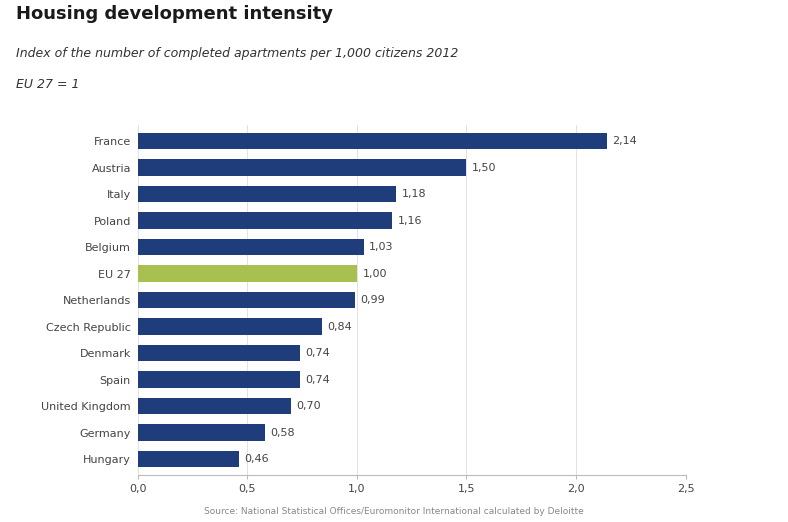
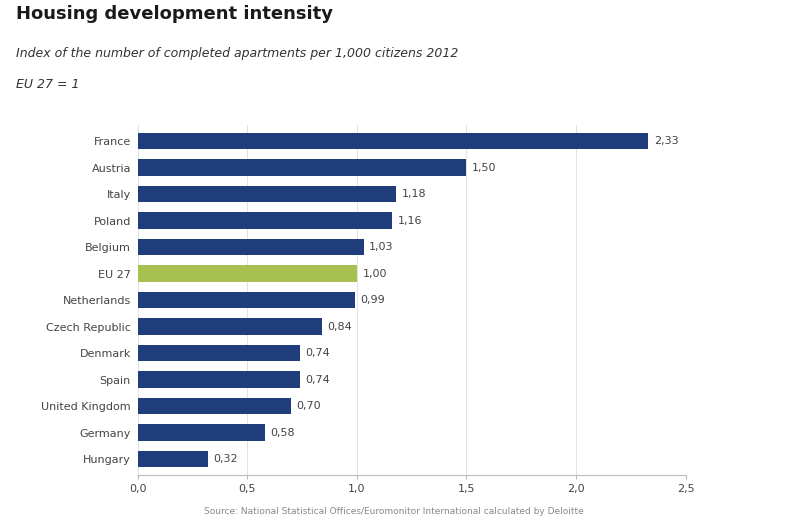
France: 2,14 -> 2,33
Hungary: 0,46 -> 0,32
